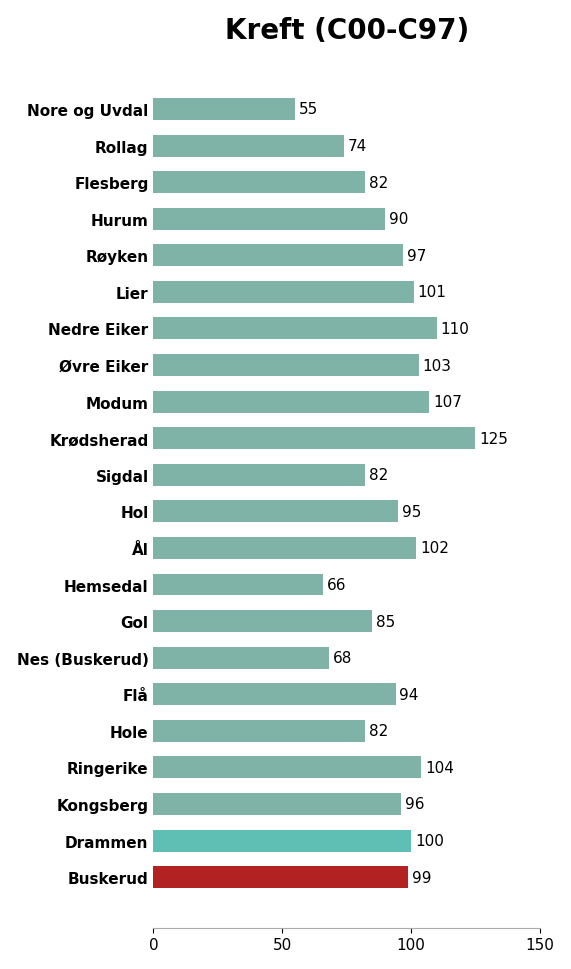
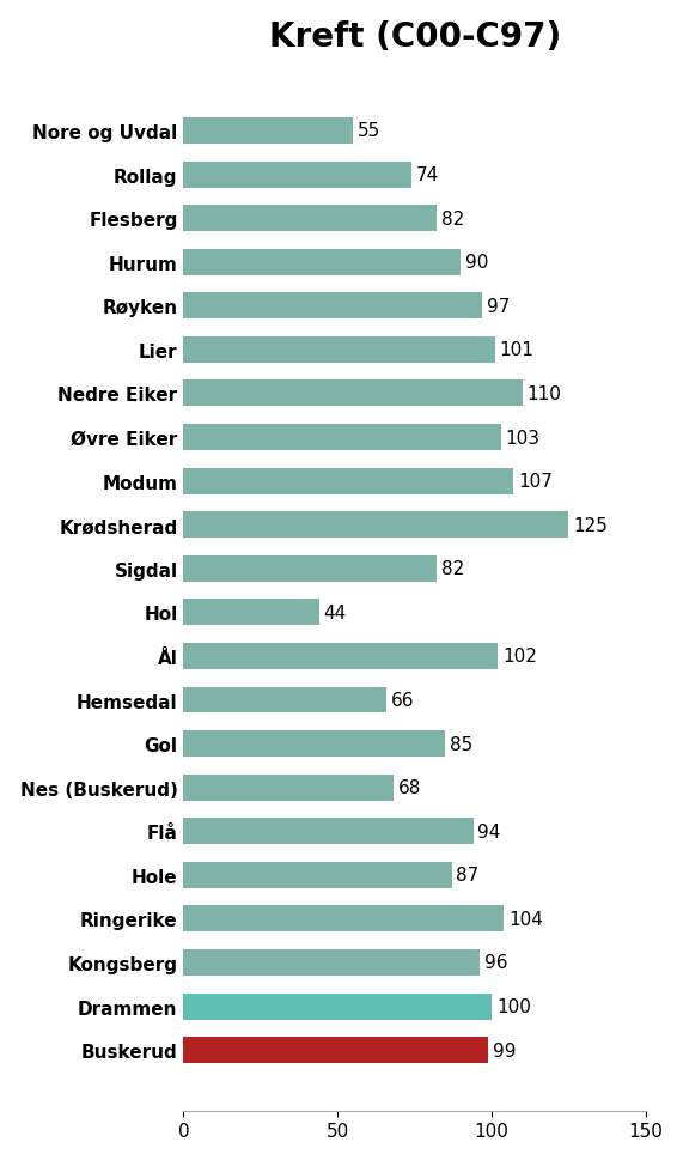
Hol: 95 -> 44
Hole: 82 -> 87
